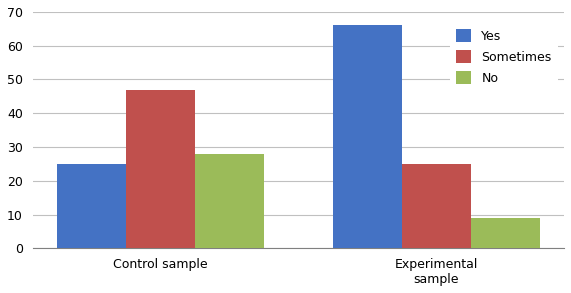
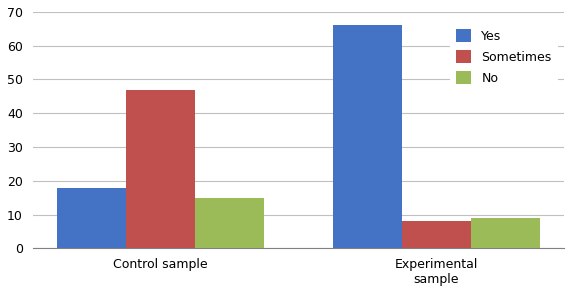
Yes/Control sample: 25 -> 18
No/Control sample: 28 -> 15
Sometimes/Experimental sample: 25 -> 8
